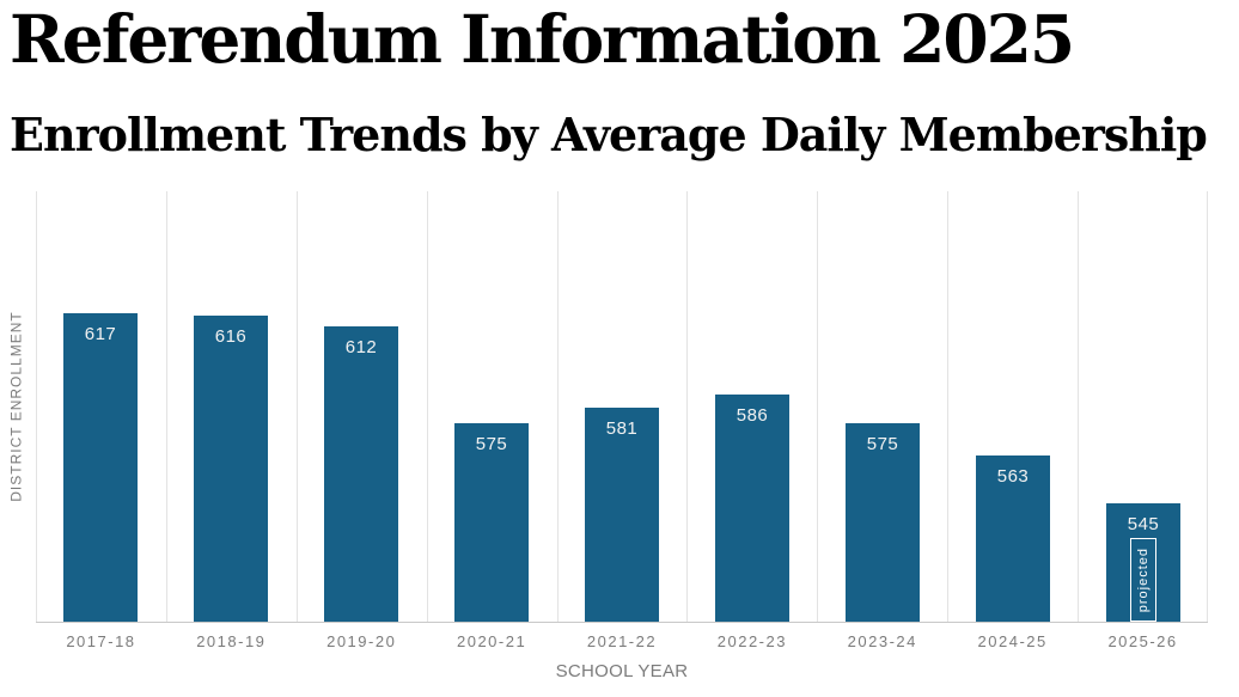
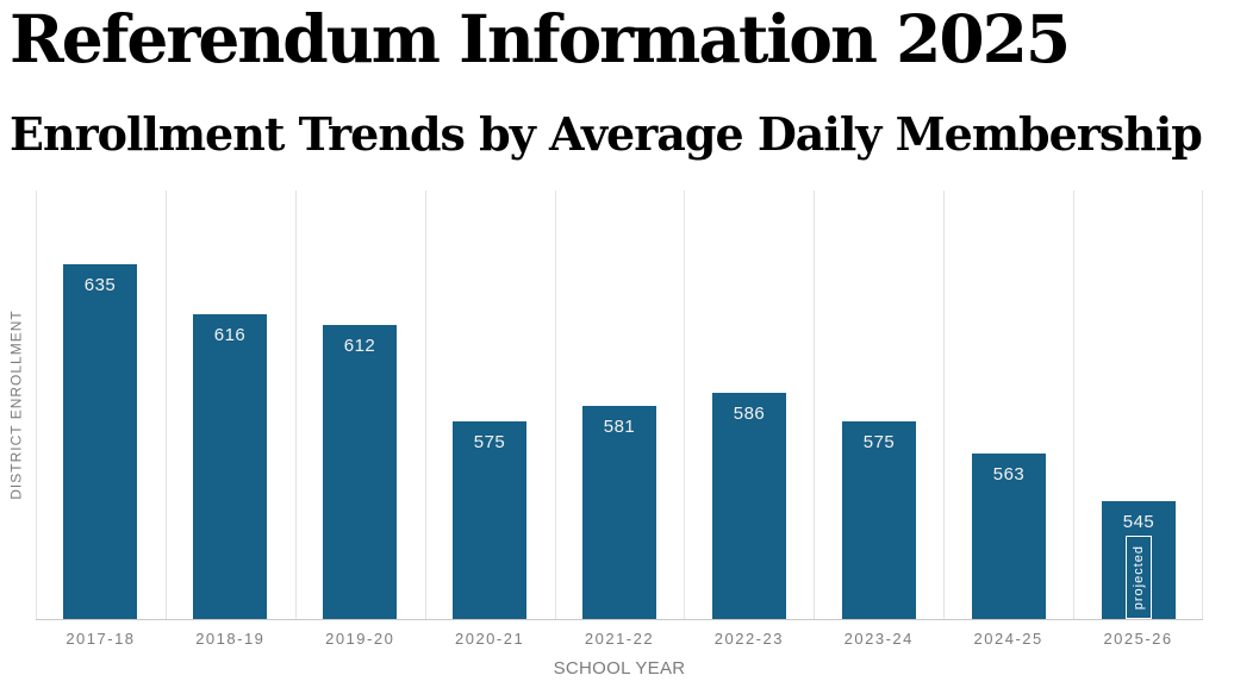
2017-18: 617 -> 635
